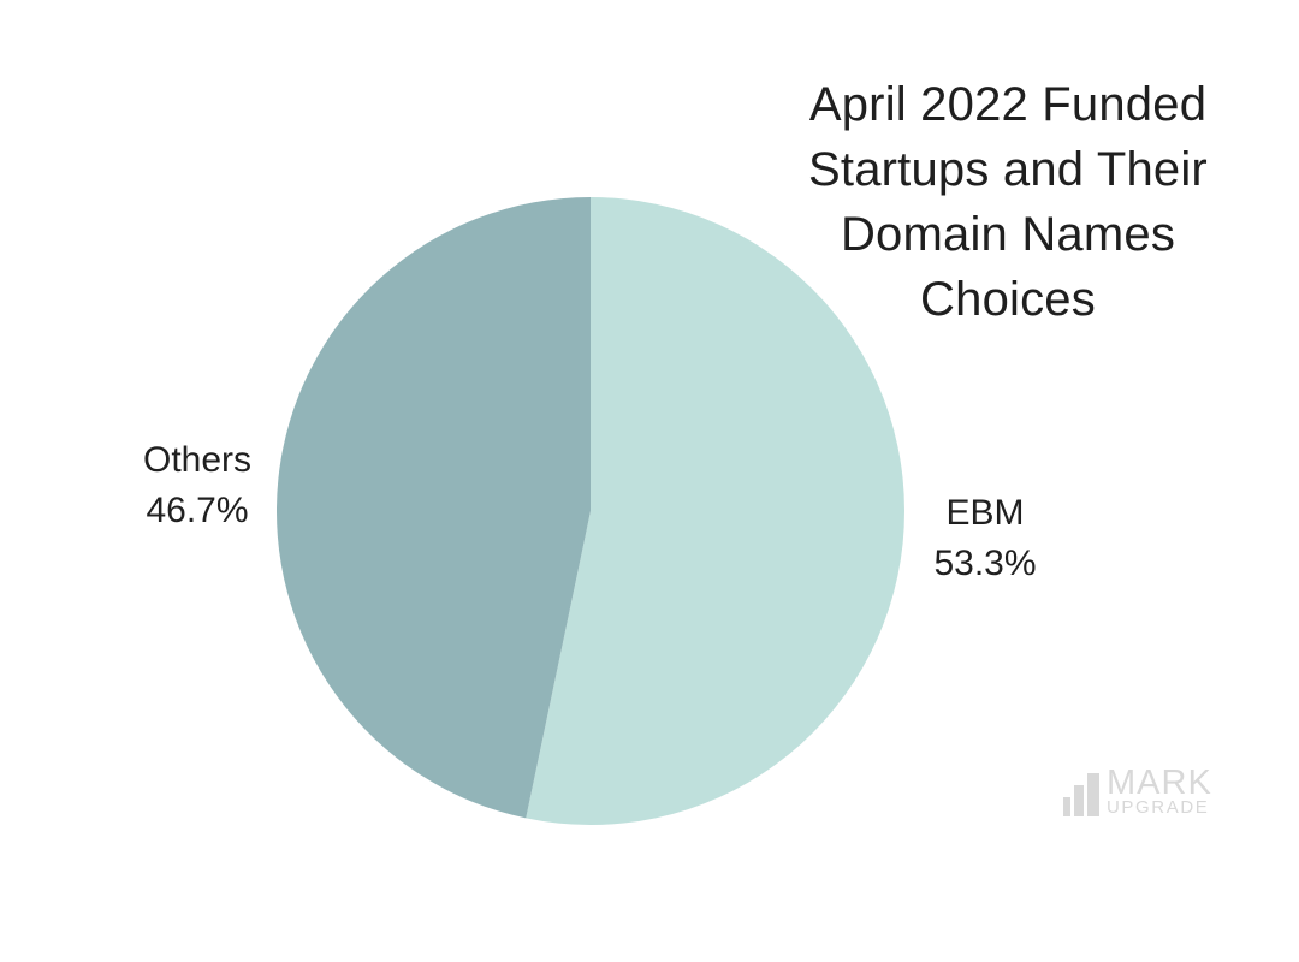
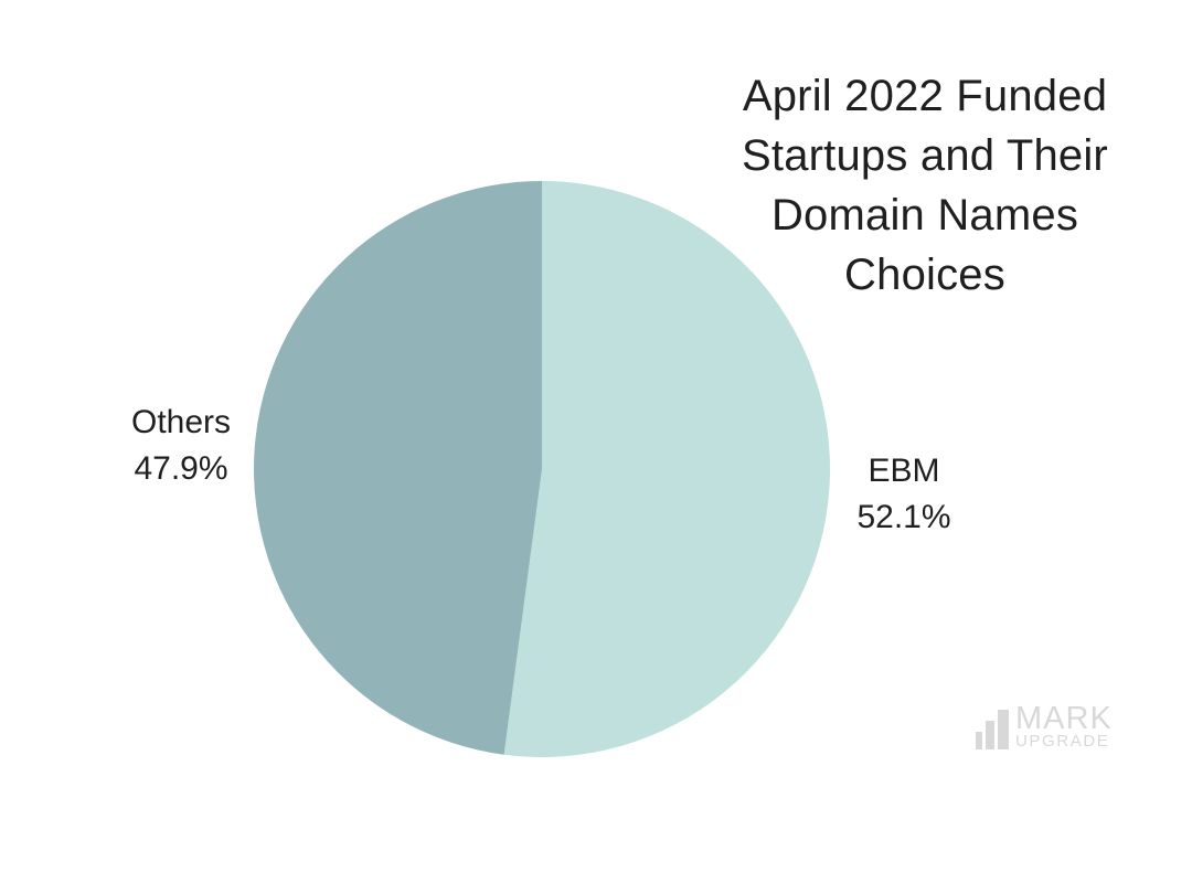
EBM: 53.3% -> 52.1%
Others: 46.7% -> 47.9%
